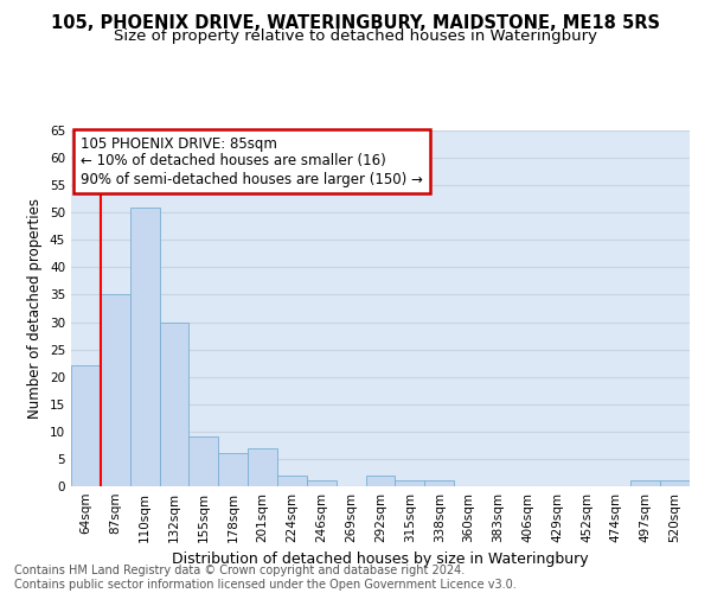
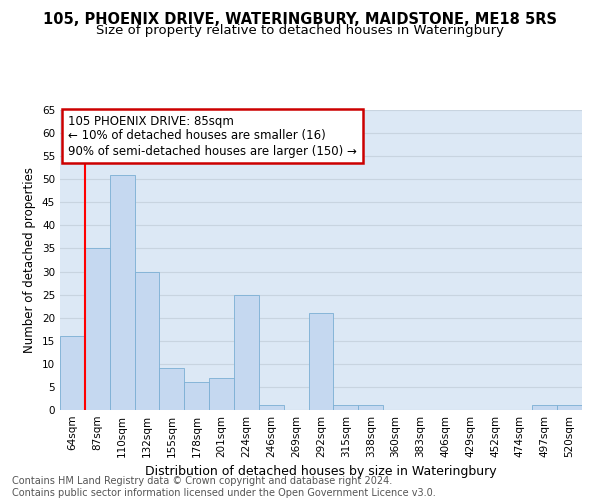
64sqm: 22 -> 16
224sqm: 2 -> 25
292sqm: 2 -> 21
